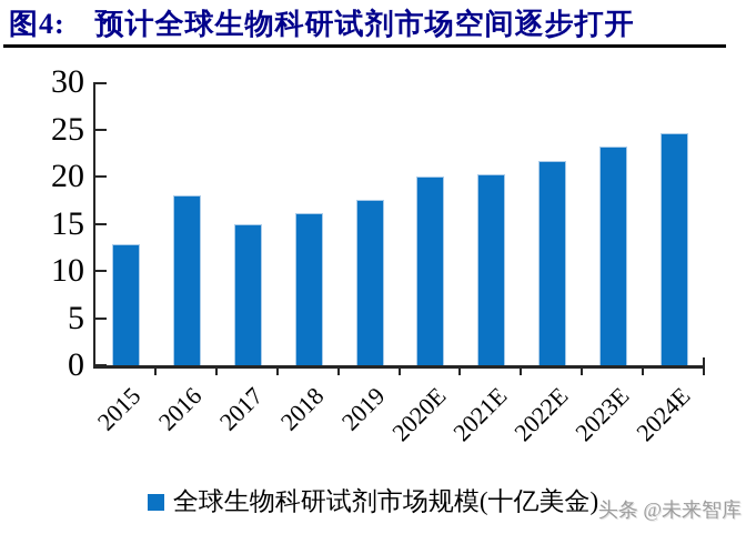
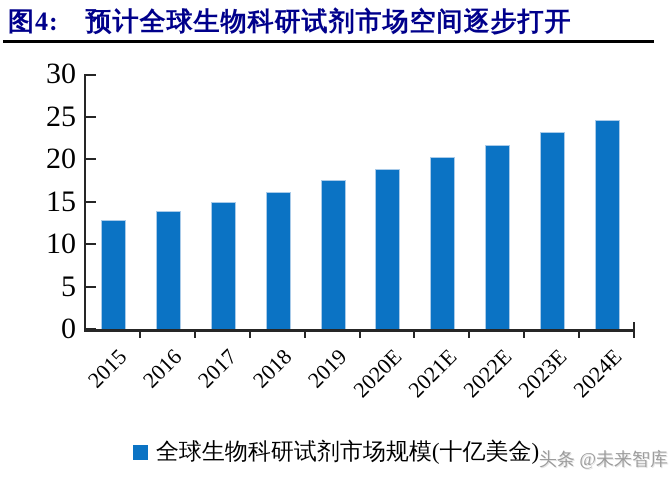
2016: 18 -> 14
2020E: 20 -> 19
